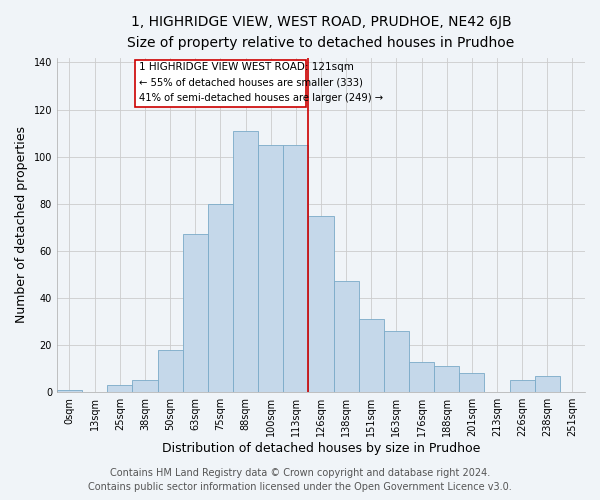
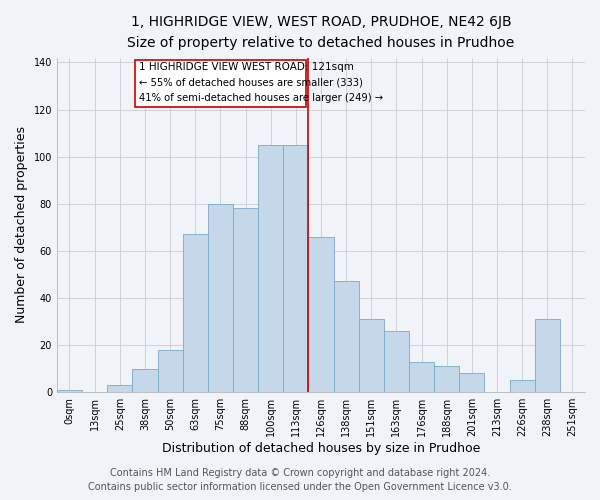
38sqm: 5 -> 10
88sqm: 111 -> 78
126sqm: 75 -> 66
238sqm: 7 -> 31
